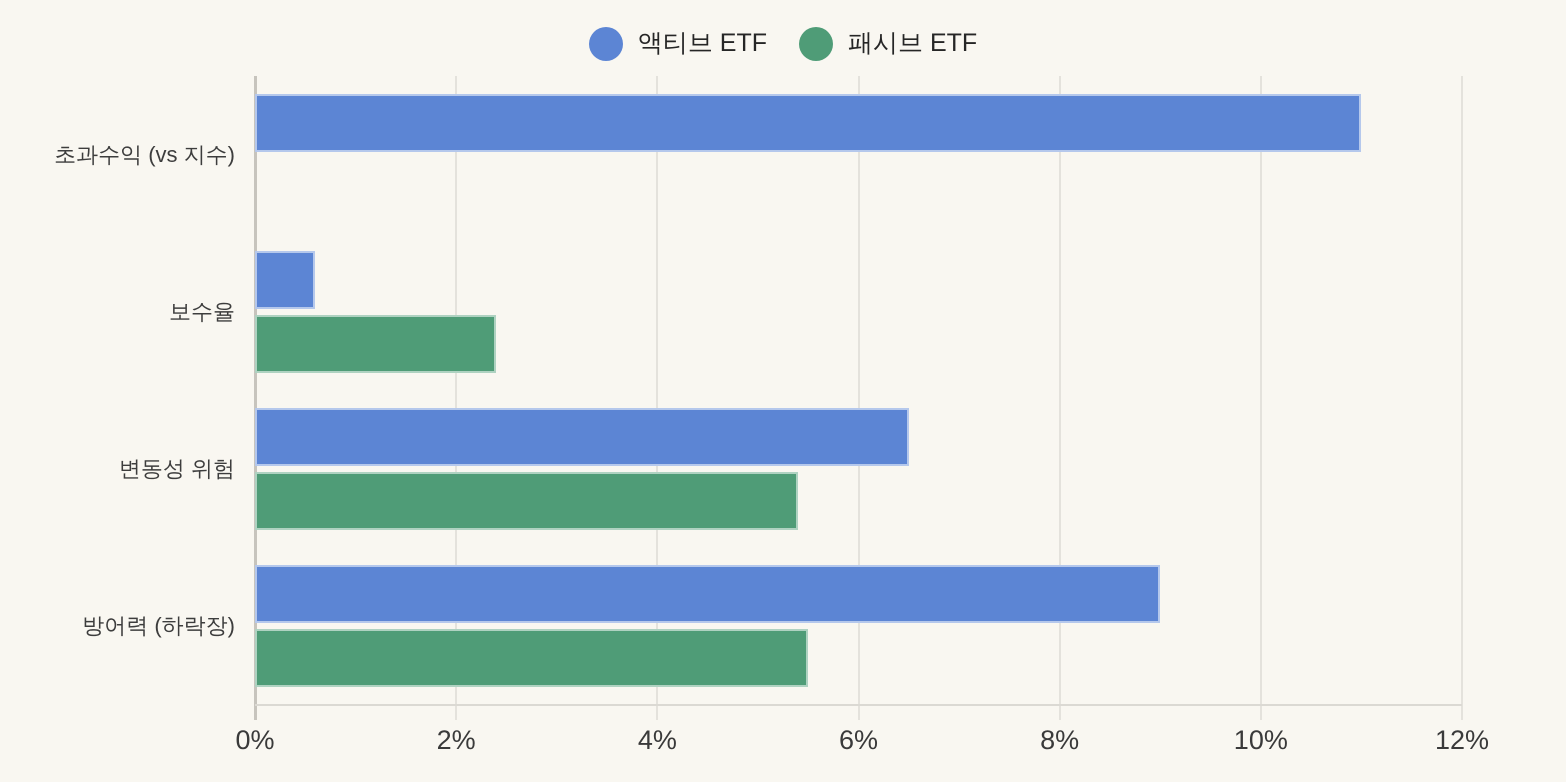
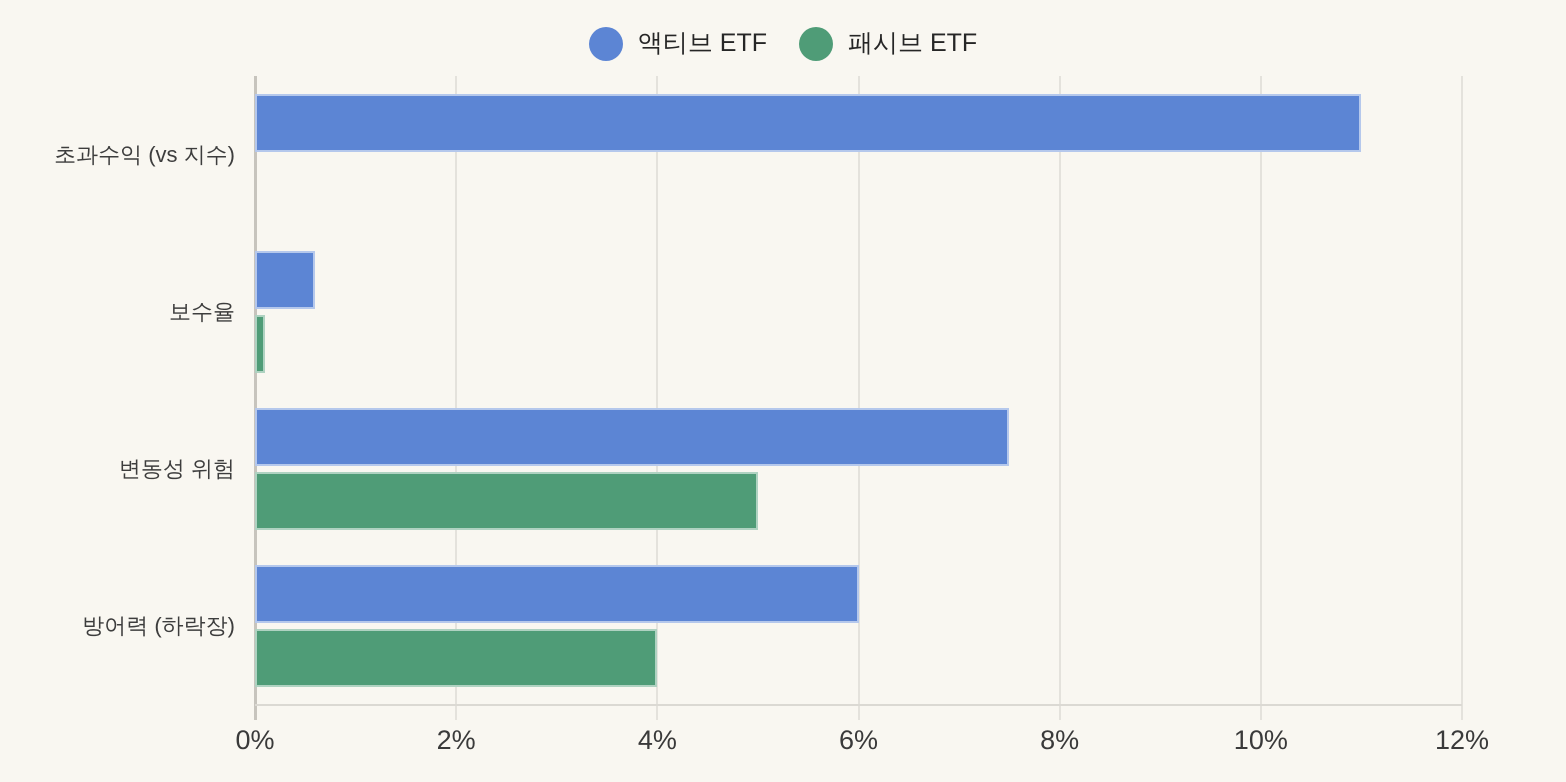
패시브 ETF/보수율: 2.4% -> 0.1%
액티브 ETF/변동성 위험: 6.5% -> 7.5%
패시브 ETF/변동성 위험: 5.4% -> 5.0%
액티브 ETF/방어력 (하락장): 9.0% -> 6.0%
패시브 ETF/방어력 (하락장): 5.5% -> 4.0%
